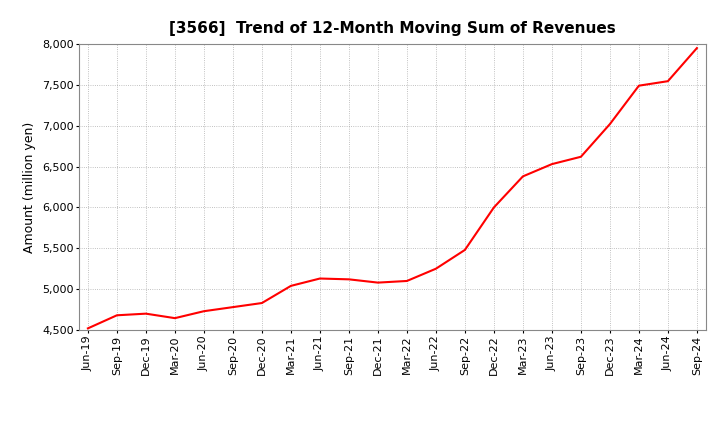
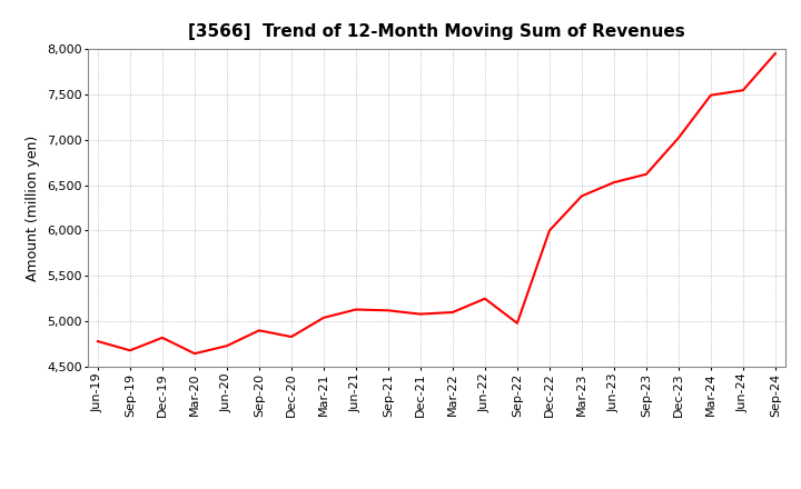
Jun-19: 4,520 -> 4,780
Dec-19: 4,700 -> 4,820
Sep-20: 4,780 -> 4,900
Sep-22: 5,480 -> 4,980
